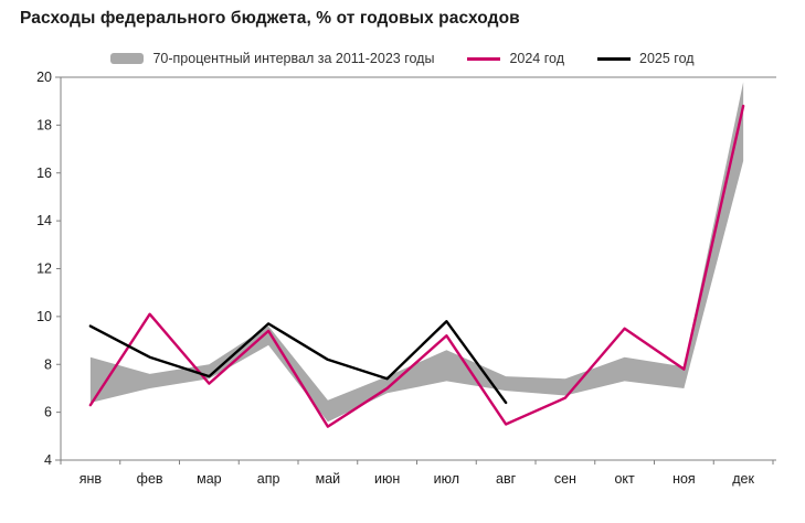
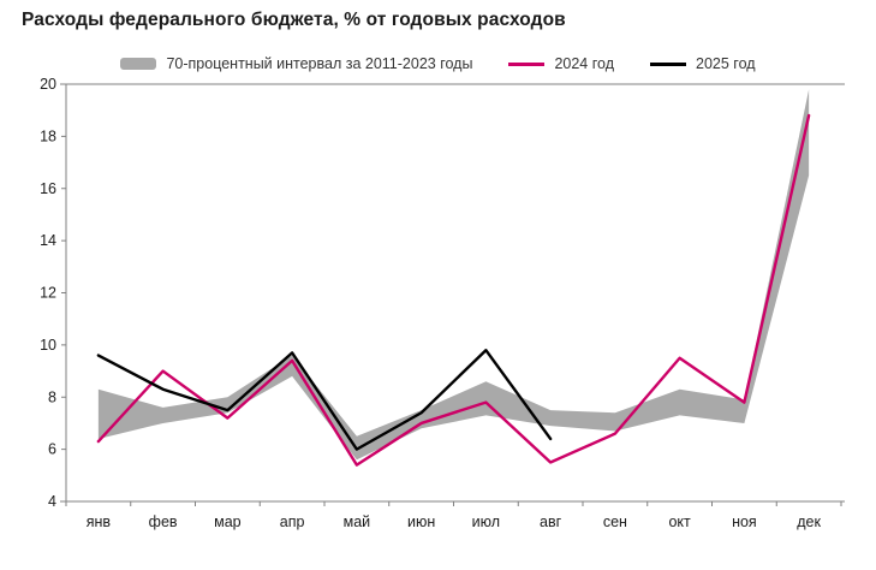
2024 год/фев: 10.1 -> 9.0
2025 год/май: 8.2 -> 6.0
2024 год/июл: 9.2 -> 7.8
